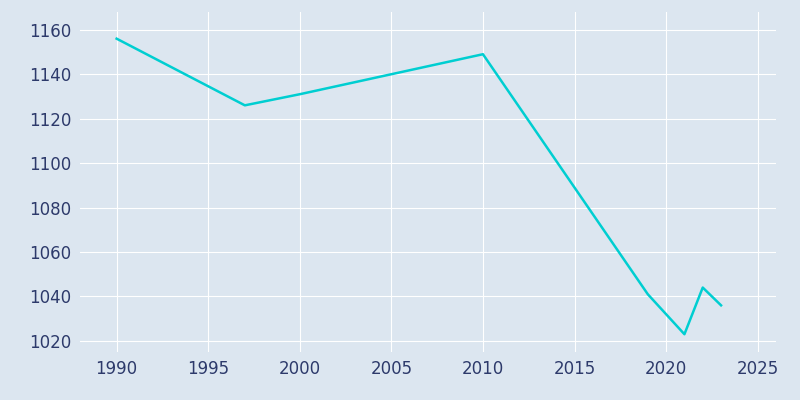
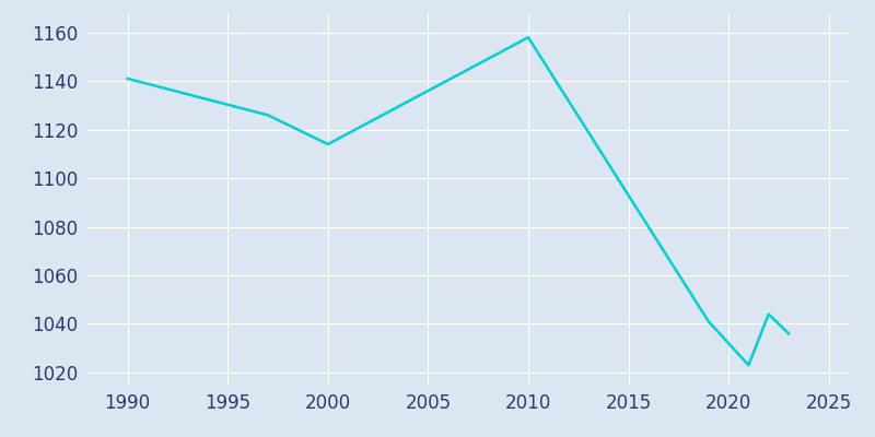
1990: 1156 -> 1141
2000: 1131 -> 1114
2010: 1149 -> 1158
